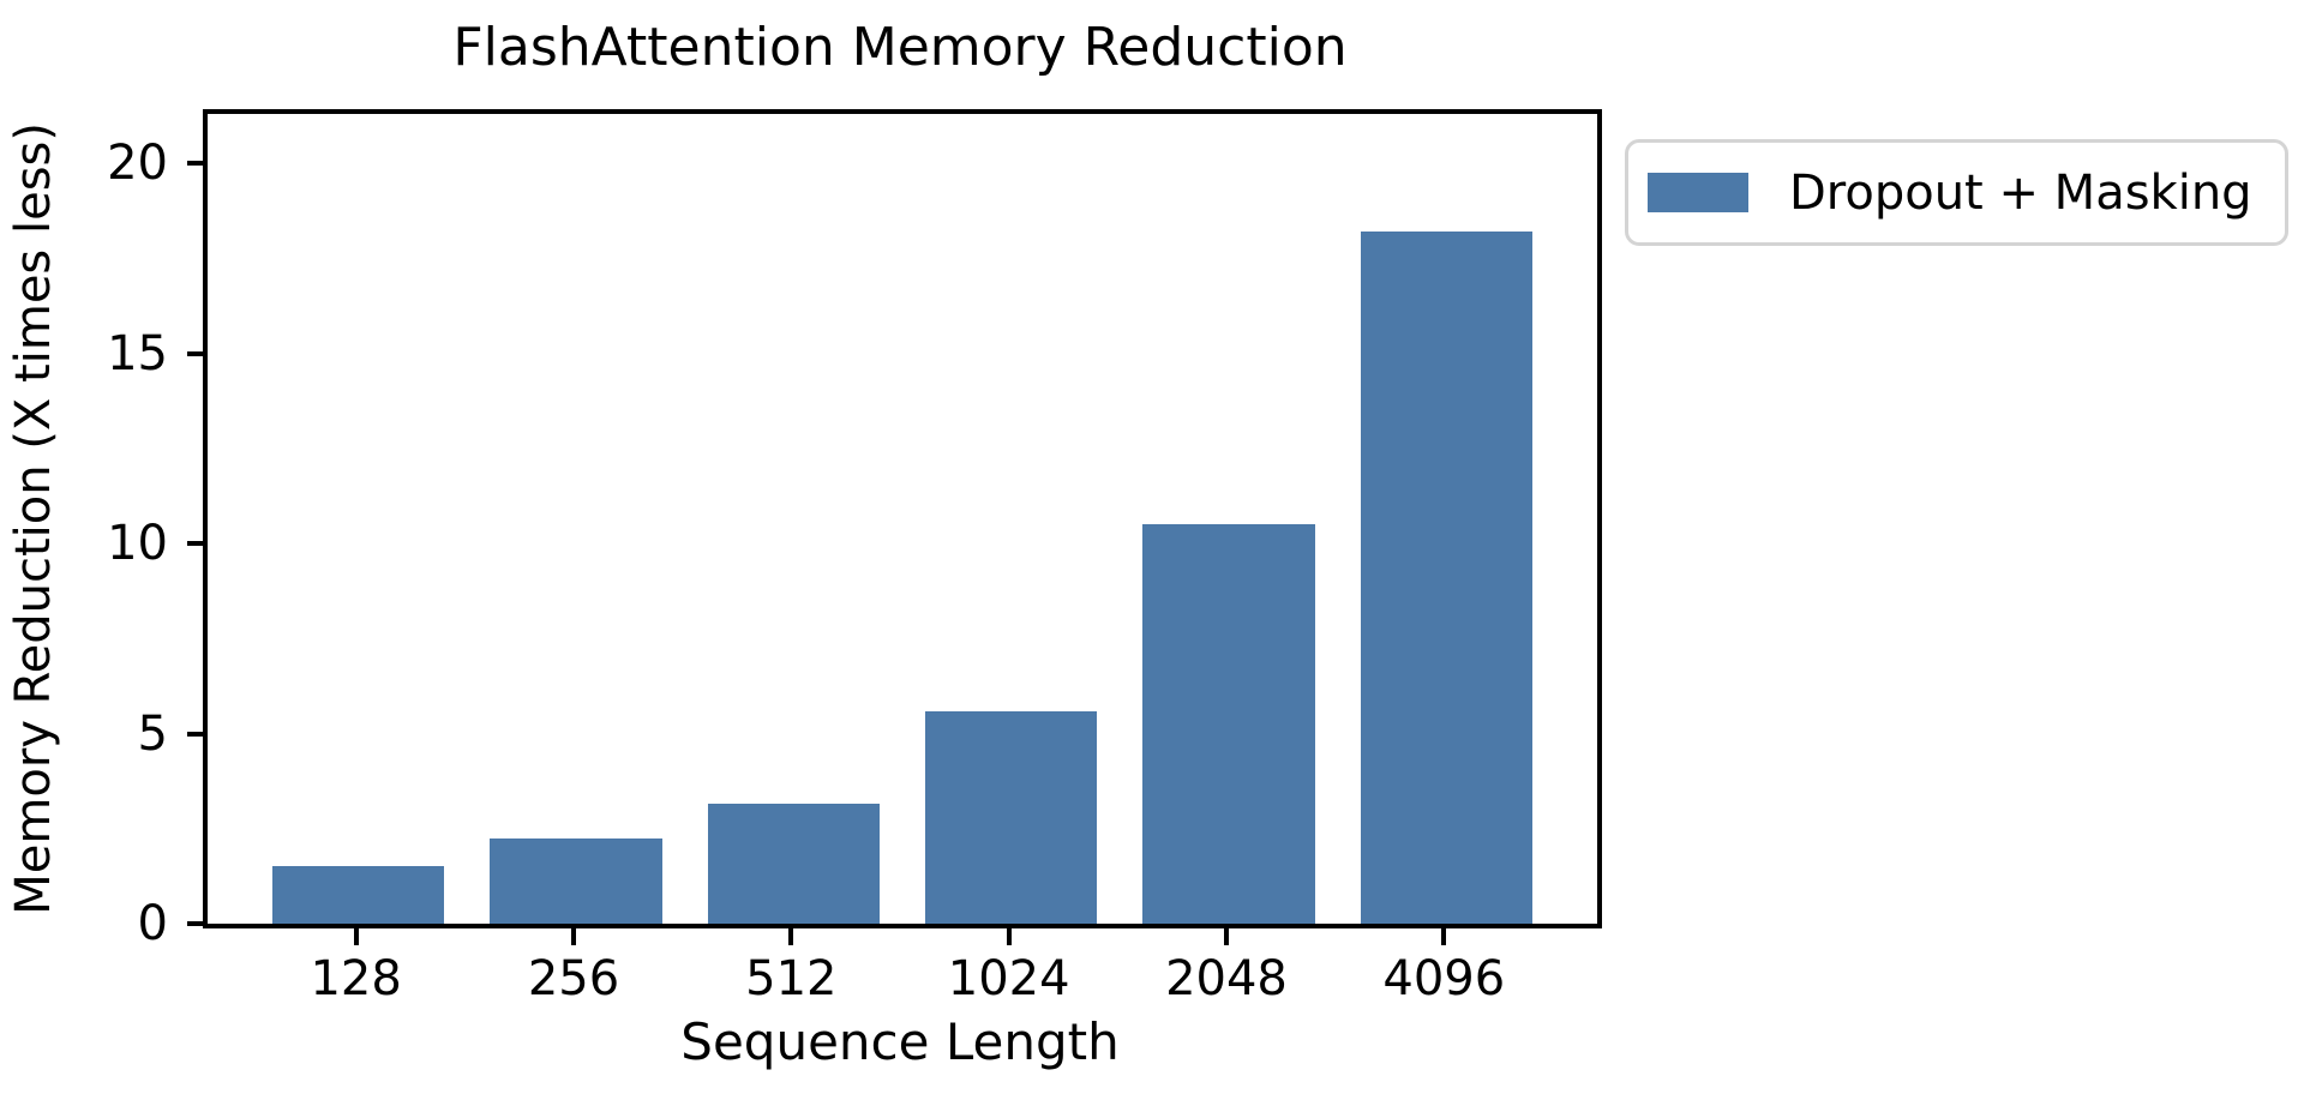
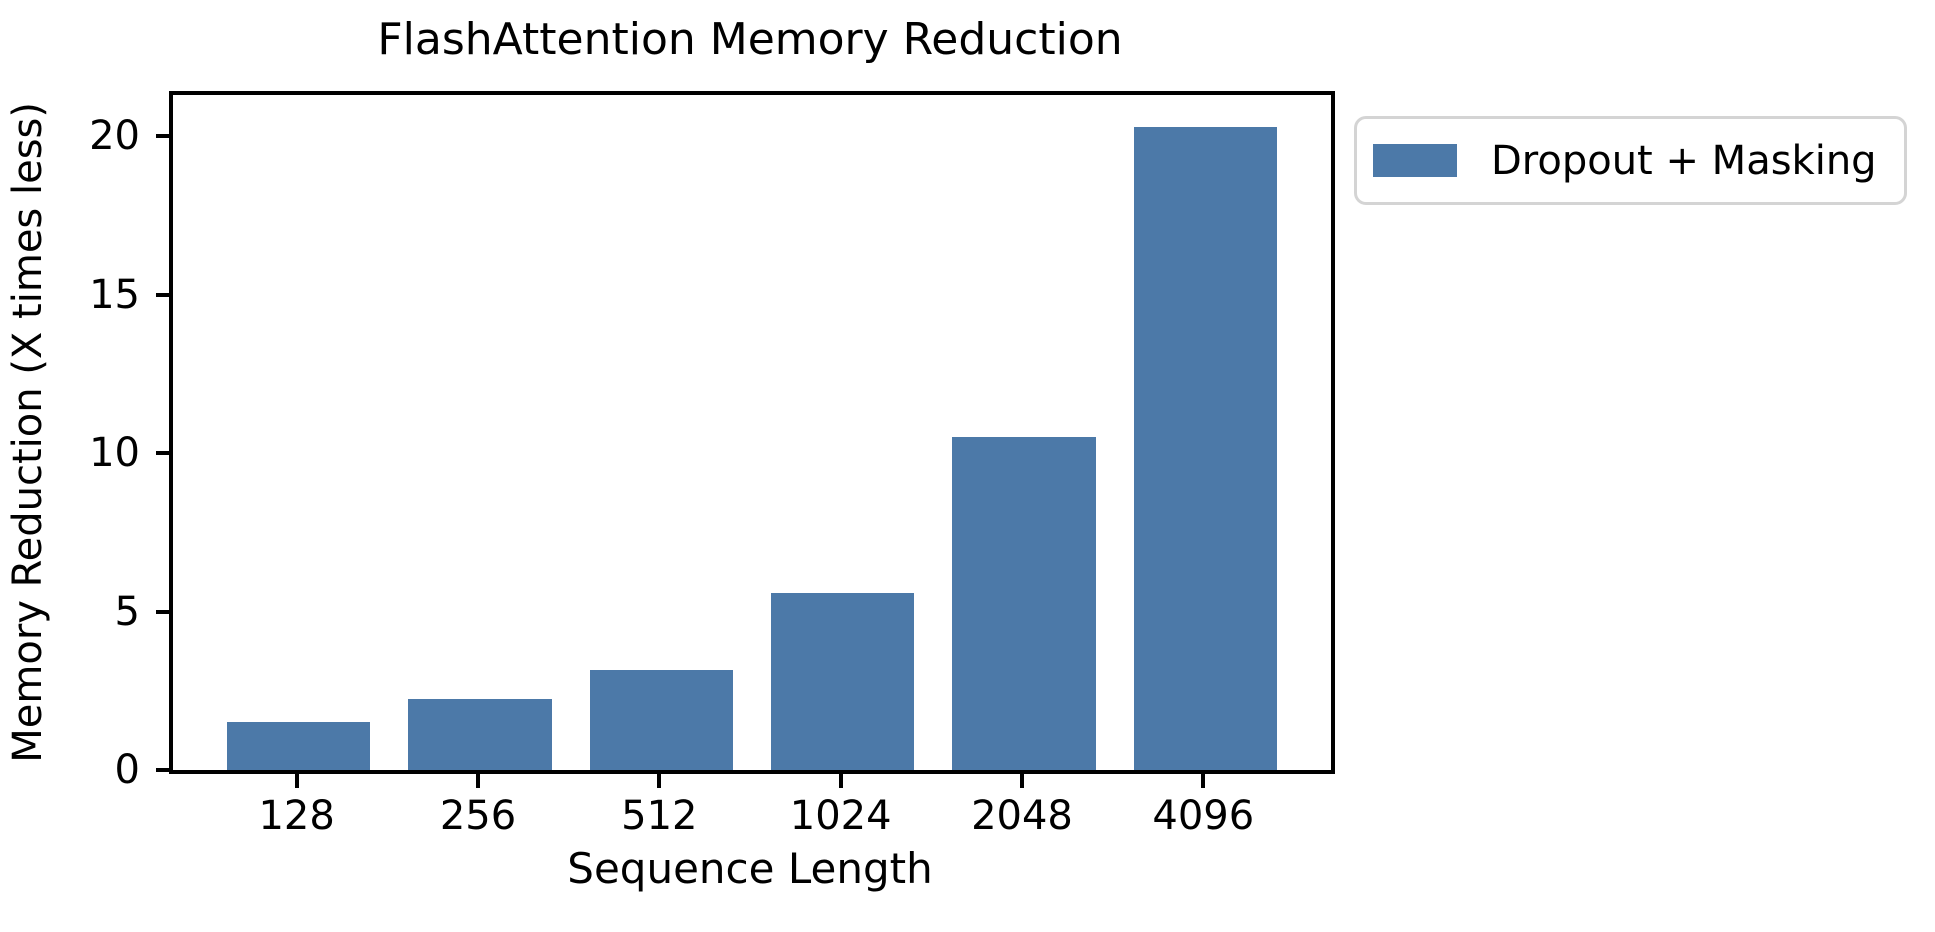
4096: 18.2 -> 20.3
